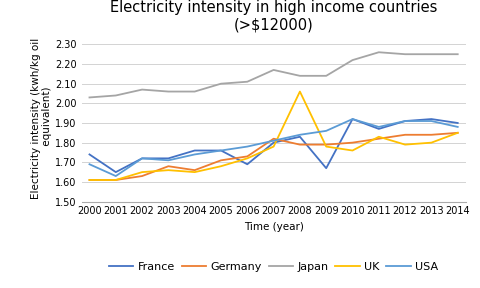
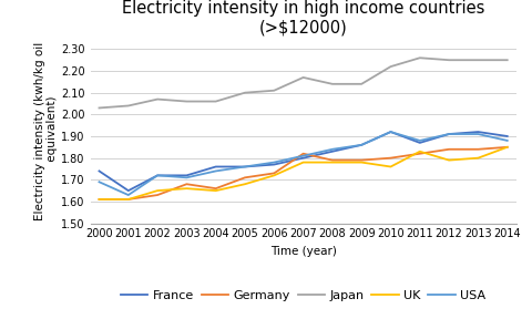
France/2006: 1.69 -> 1.77
UK/2008: 2.06 -> 1.78
France/2009: 1.67 -> 1.86
